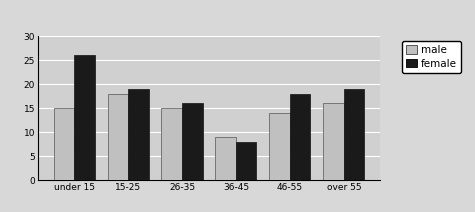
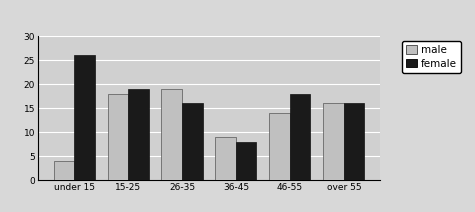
male/under 15: 15 -> 4
male/26-35: 15 -> 19
female/over 55: 19 -> 16
